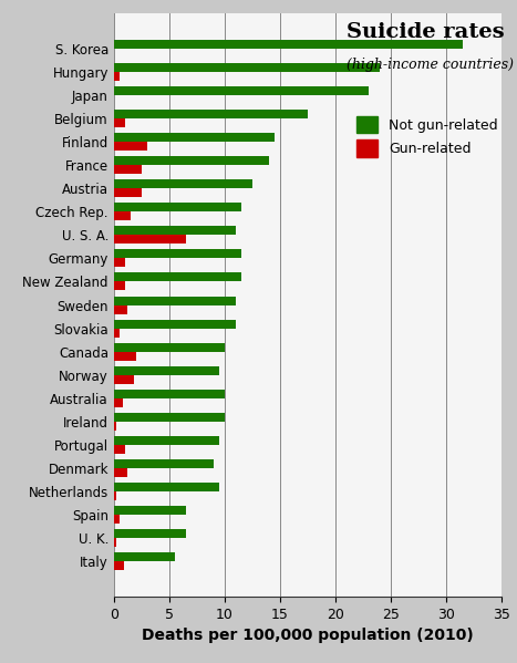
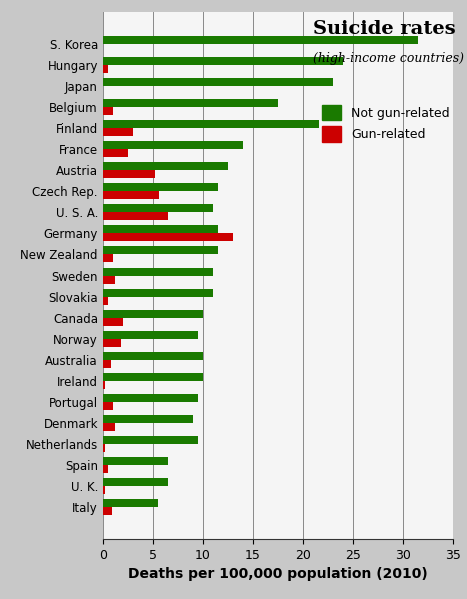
Not gun-related/Finland: 14.5 -> 21.6
Gun-related/Austria: 2.5 -> 5.2
Gun-related/Czech Rep.: 1.5 -> 5.6
Gun-related/Germany: 1.0 -> 13.0
